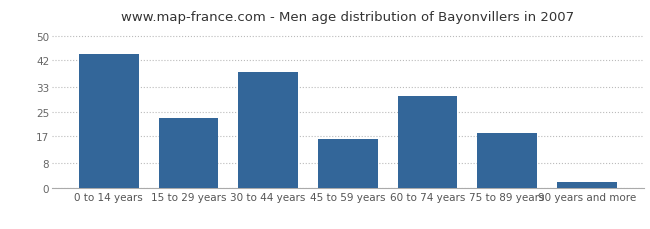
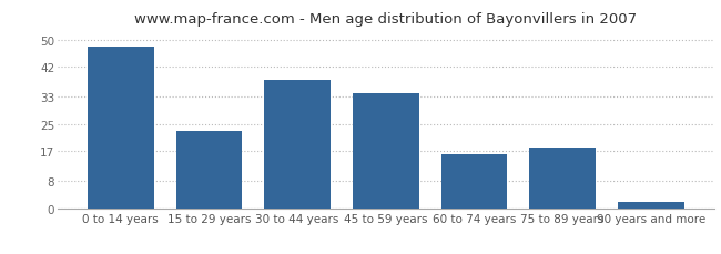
0 to 14 years: 44 -> 48
45 to 59 years: 16 -> 34
60 to 74 years: 30 -> 16
